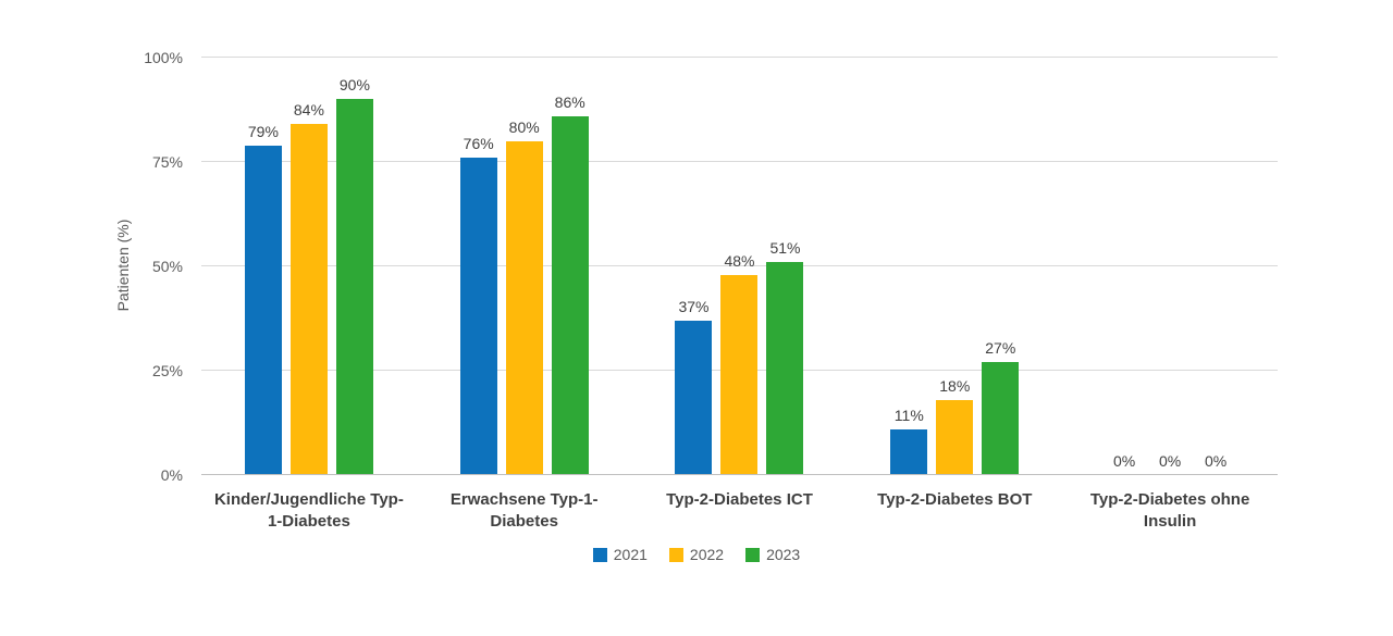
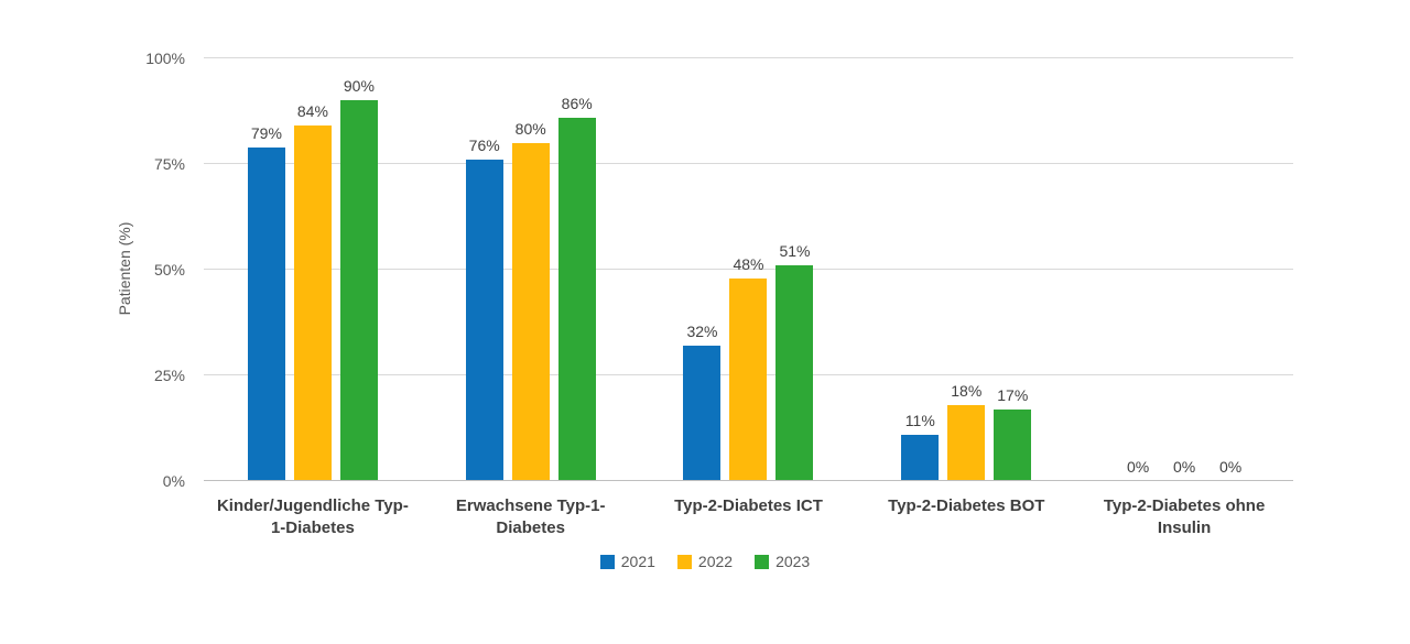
2021/Typ-2-Diabetes ICT: 37% -> 32%
2023/Typ-2-Diabetes BOT: 27% -> 17%
